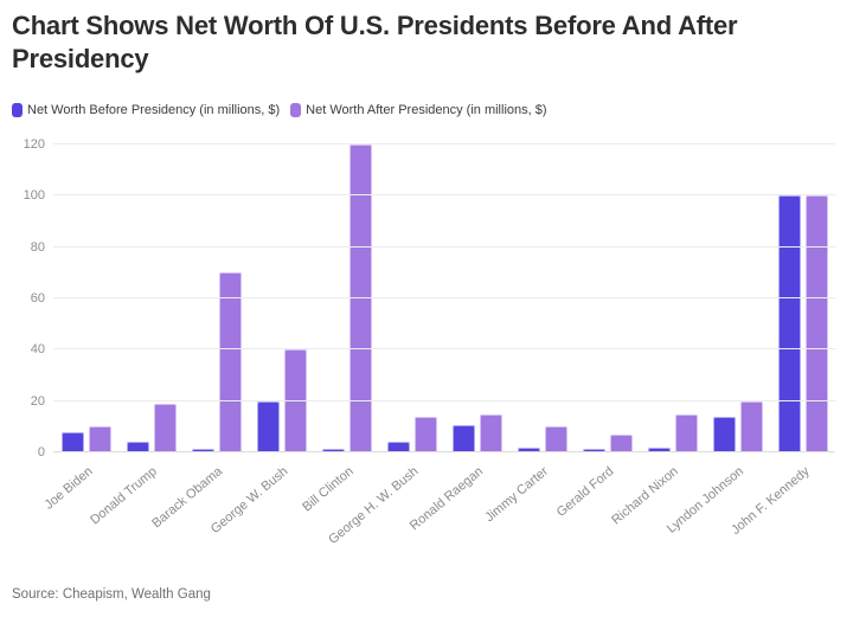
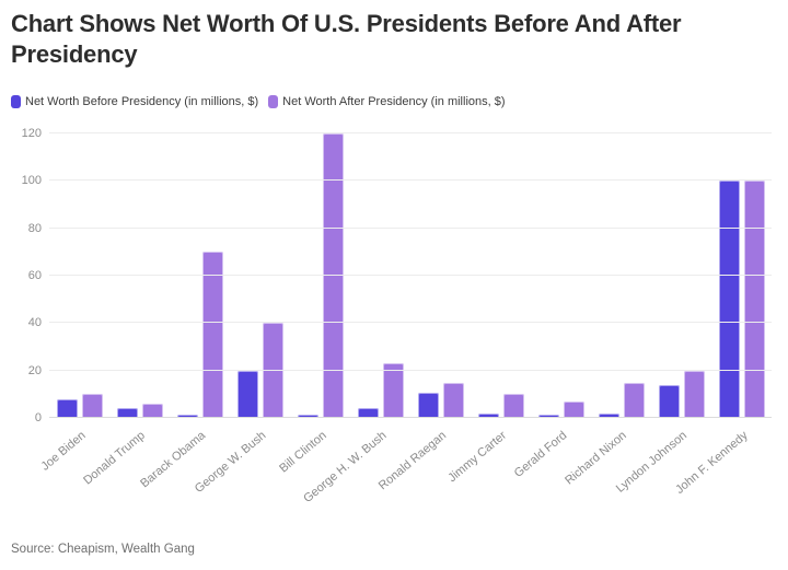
Net Worth After Presidency (in millions, $)/Donald Trump: 19 -> 6
Net Worth After Presidency (in millions, $)/George H. W. Bush: 14 -> 23
